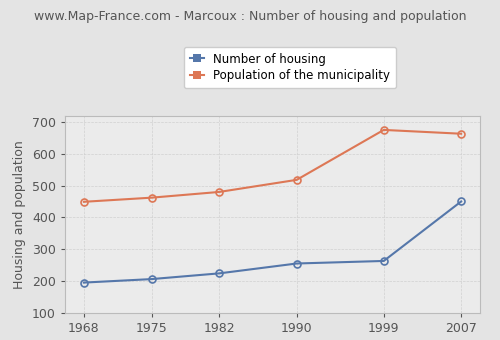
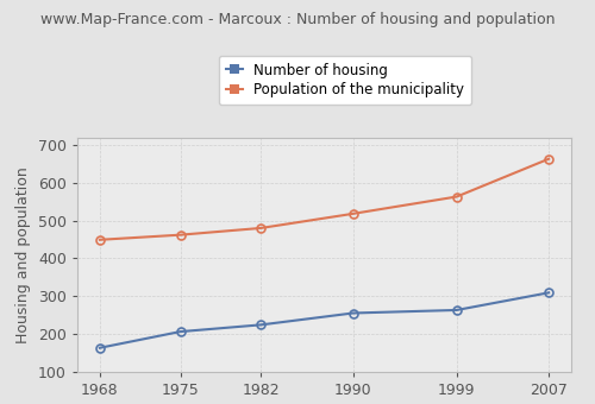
Number of housing/1968: 195 -> 163
Population of the municipality/1999: 675 -> 563
Number of housing/2007: 450 -> 309
